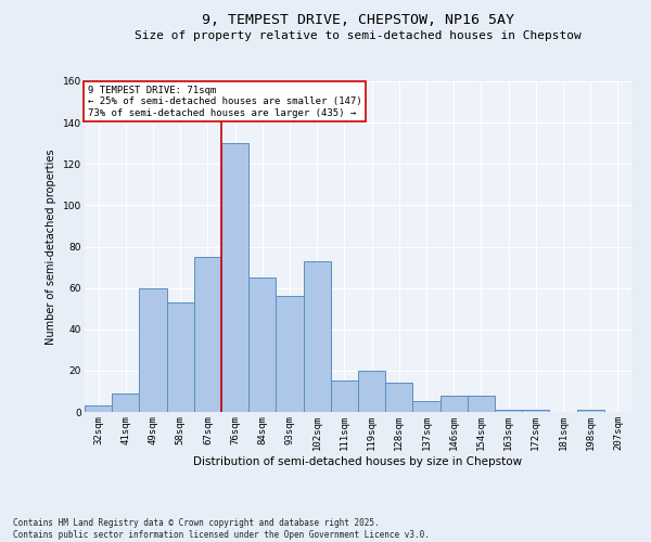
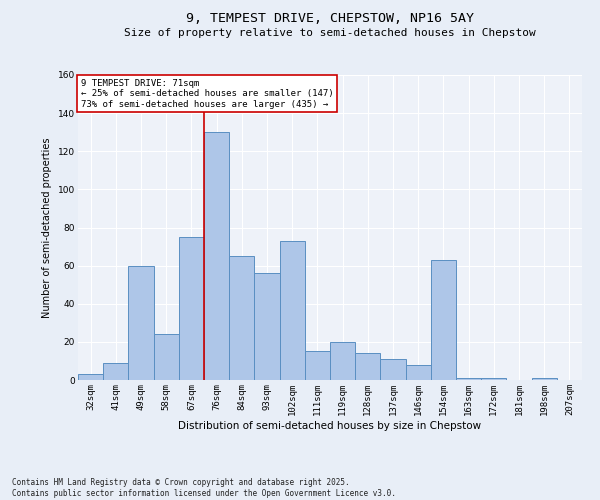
58sqm: 53 -> 24
137sqm: 5 -> 11
154sqm: 8 -> 63
